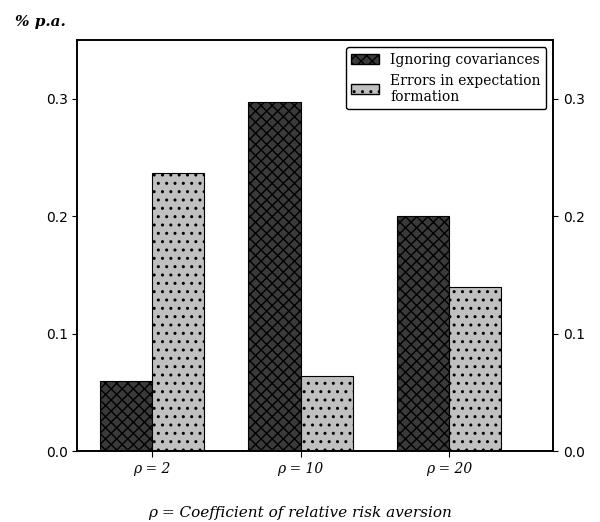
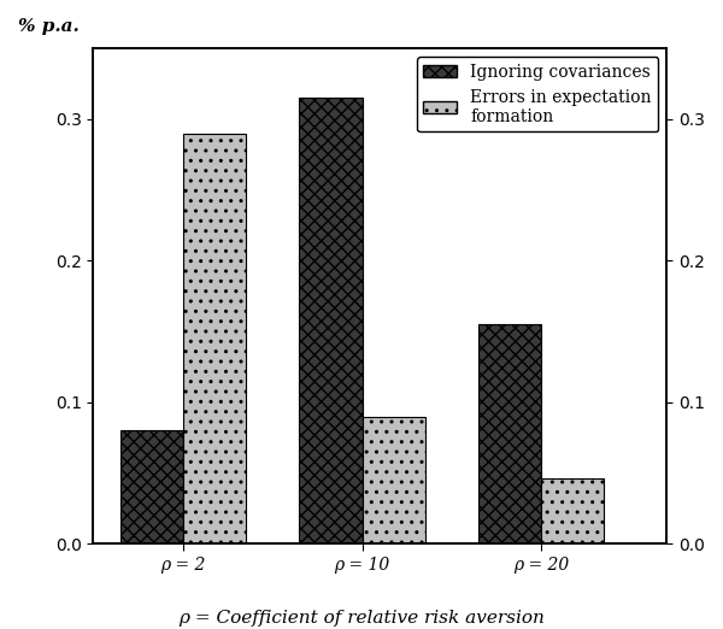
Ignoring covariances/ρ = 2: 0.060 -> 0.080
Errors in expectation formation/ρ = 2: 0.237 -> 0.290
Ignoring covariances/ρ = 10: 0.297 -> 0.315
Errors in expectation formation/ρ = 10: 0.064 -> 0.090
Ignoring covariances/ρ = 20: 0.200 -> 0.155
Errors in expectation formation/ρ = 20: 0.140 -> 0.046
